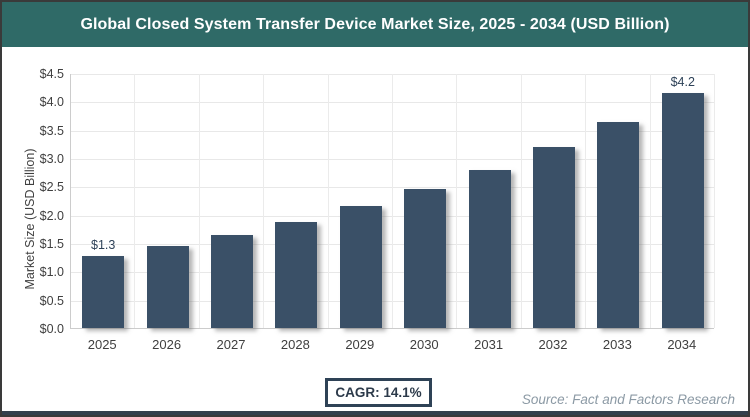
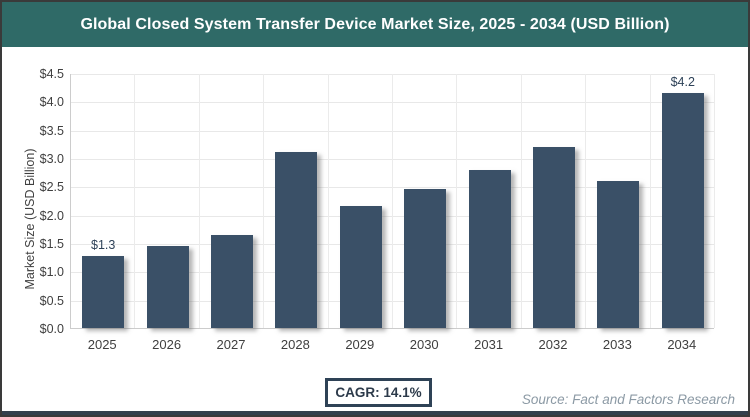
2028: $1.9 -> $3.1
2033: $3.6 -> $2.6
